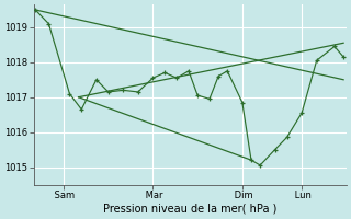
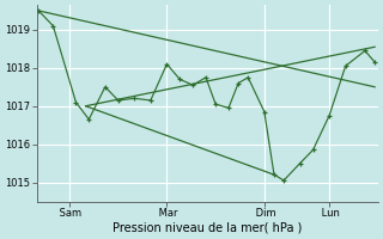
Mar: 1017.55 -> 1018.10
Lun: 1016.55 -> 1016.75
